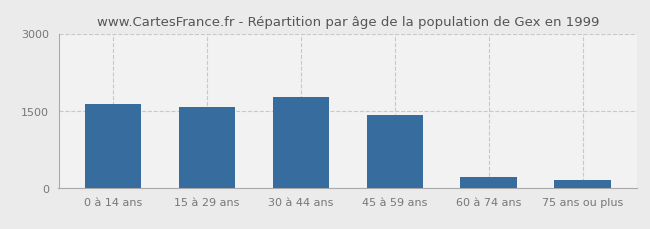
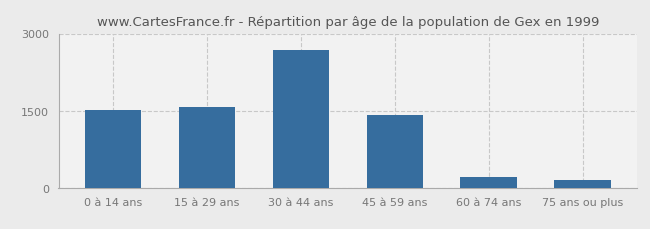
0 à 14 ans: 1630 -> 1520
30 à 44 ans: 1760 -> 2680
